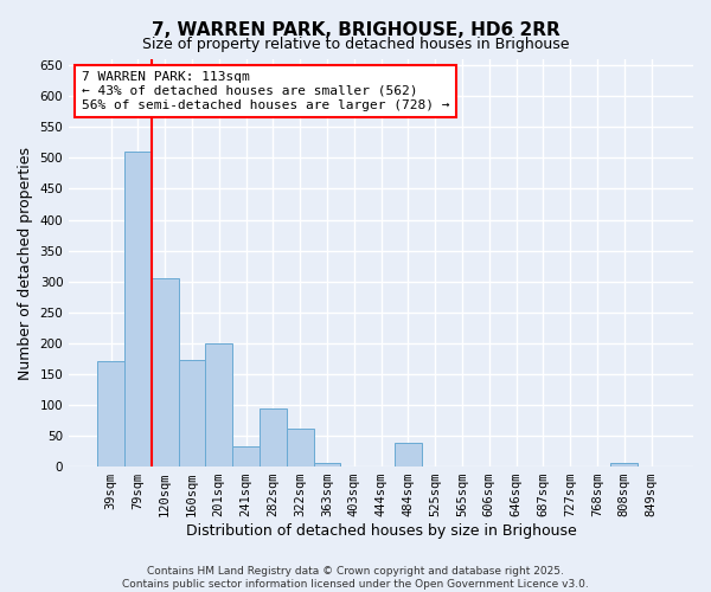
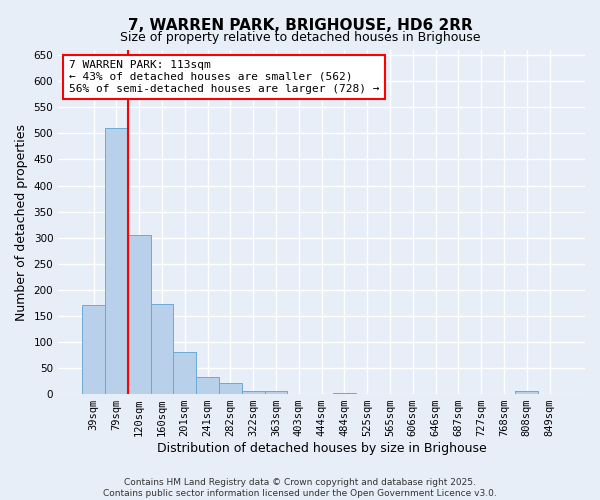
201sqm: 200 -> 80
282sqm: 94 -> 22
322sqm: 62 -> 5
484sqm: 38 -> 3
